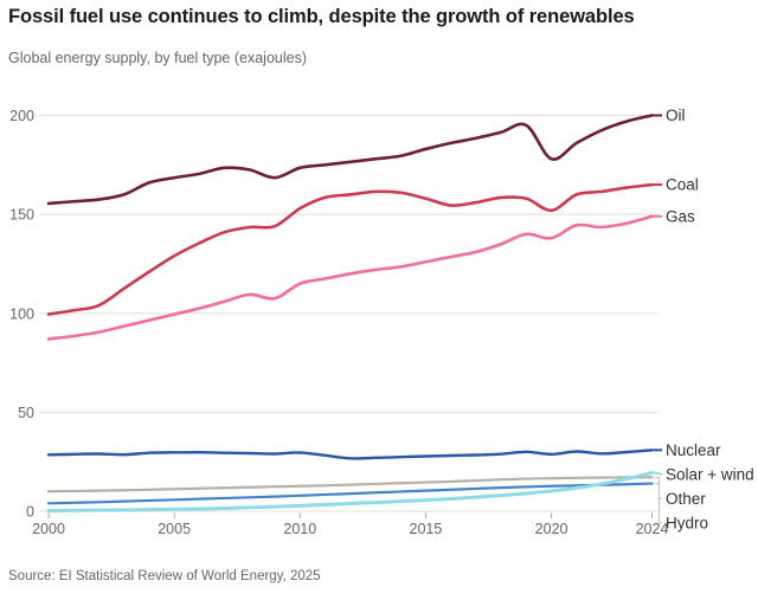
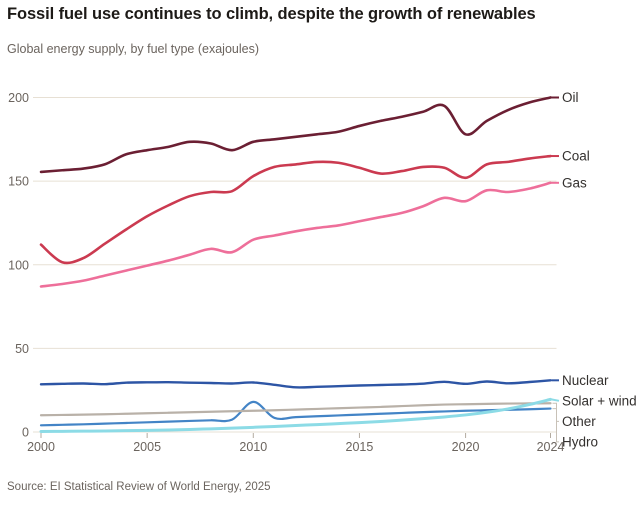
Coal/2000: 100 -> 112
Hydro/2010: 8 -> 18
